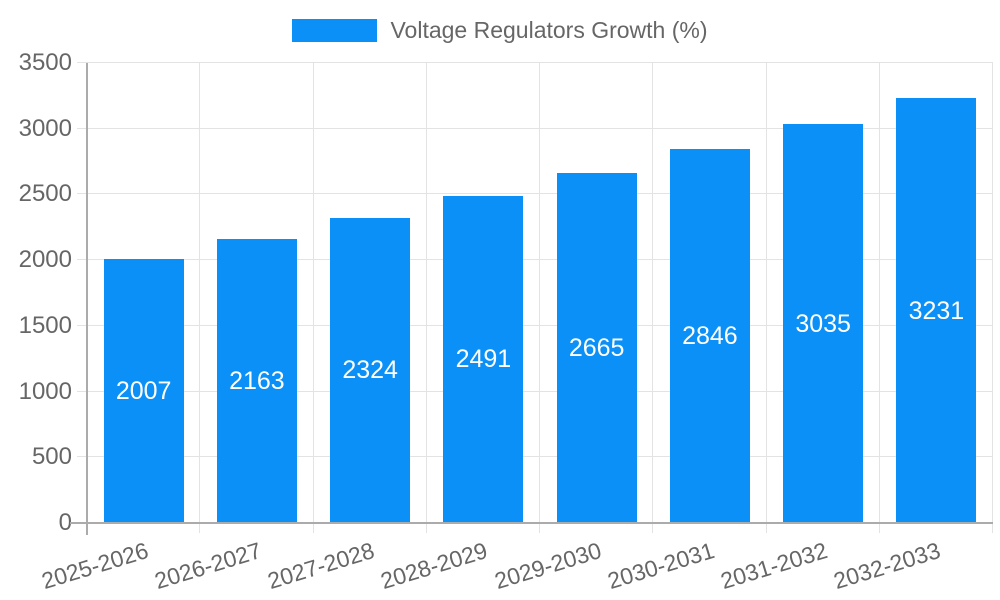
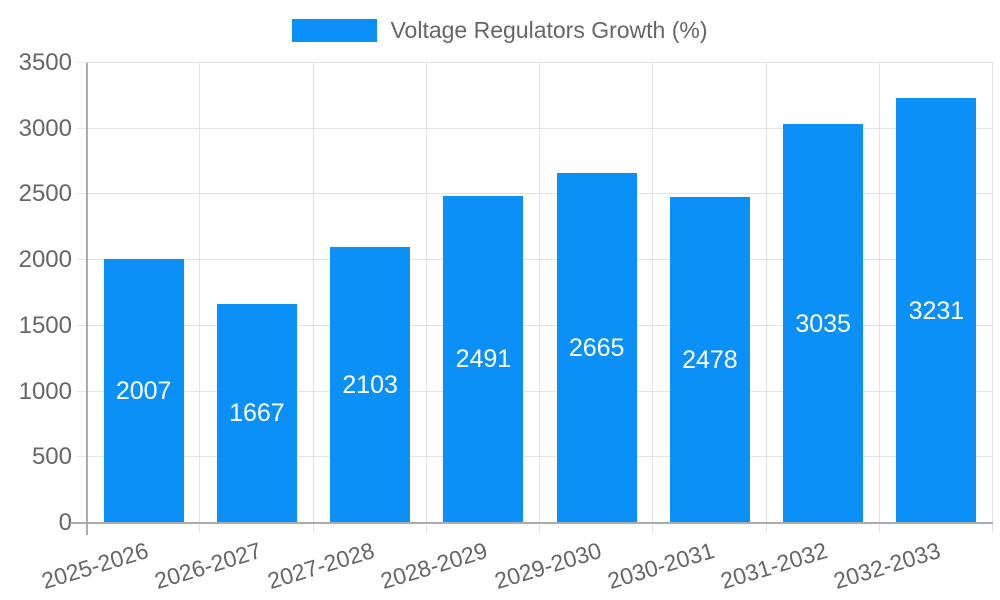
2026-2027: 2163 -> 1667
2027-2028: 2324 -> 2103
2030-2031: 2846 -> 2478
